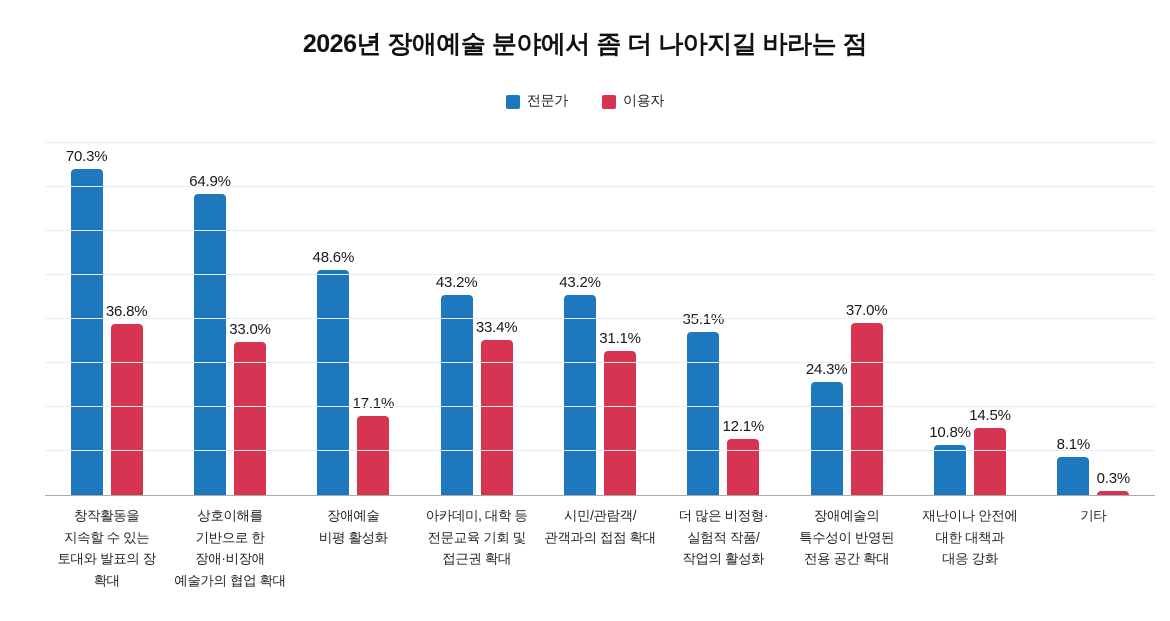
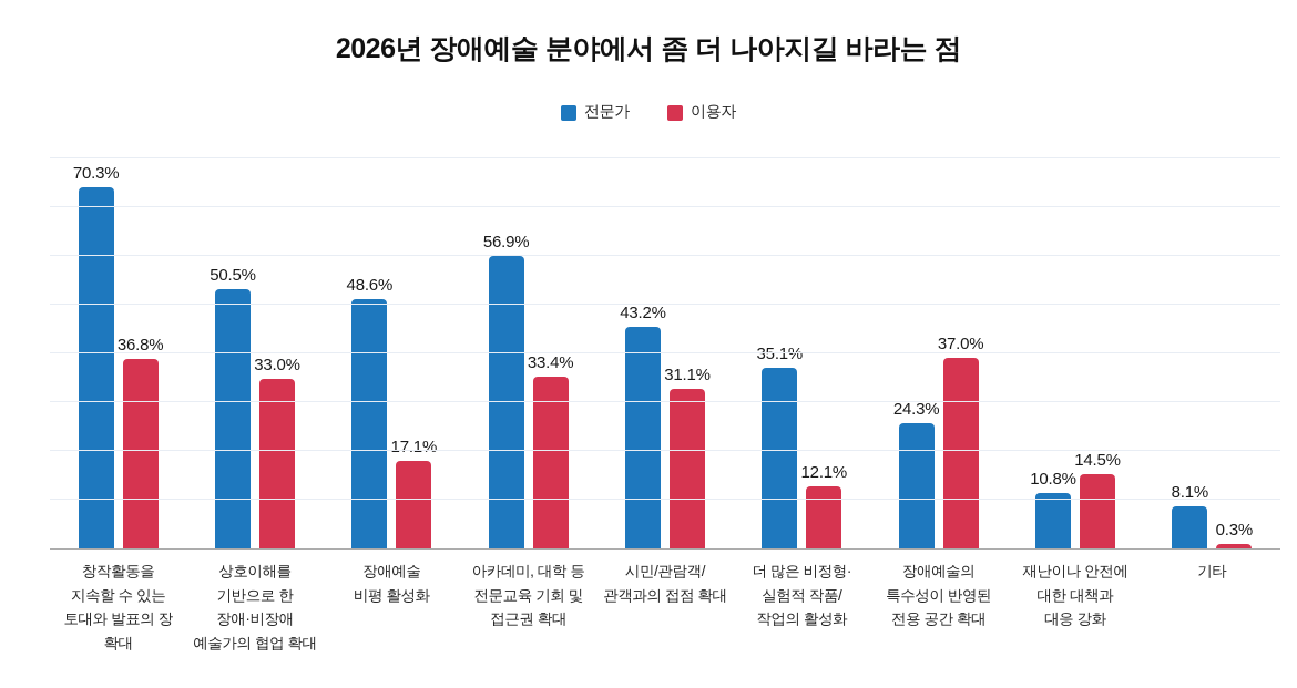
전문가/상호이해를 기반으로 한 장애·비장애 예술가의 협업 확대: 64.9% -> 50.5%
전문가/아카데미, 대학 등 전문교육 기회 및 접근권 확대: 43.2% -> 56.9%
